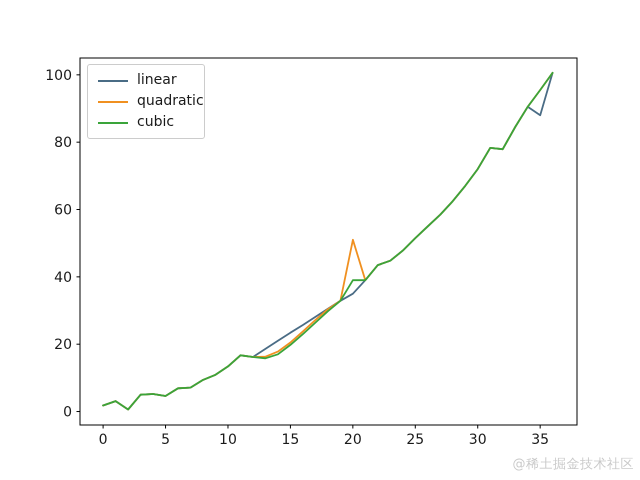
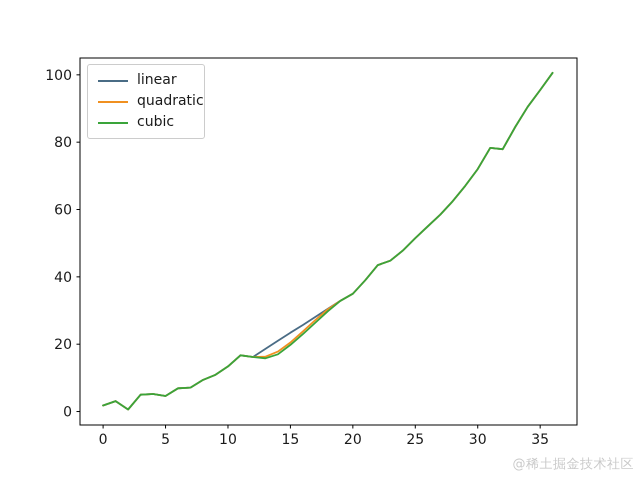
quadratic/20: 51 -> 35
cubic/20: 39 -> 35
linear/35: 88 -> 96
